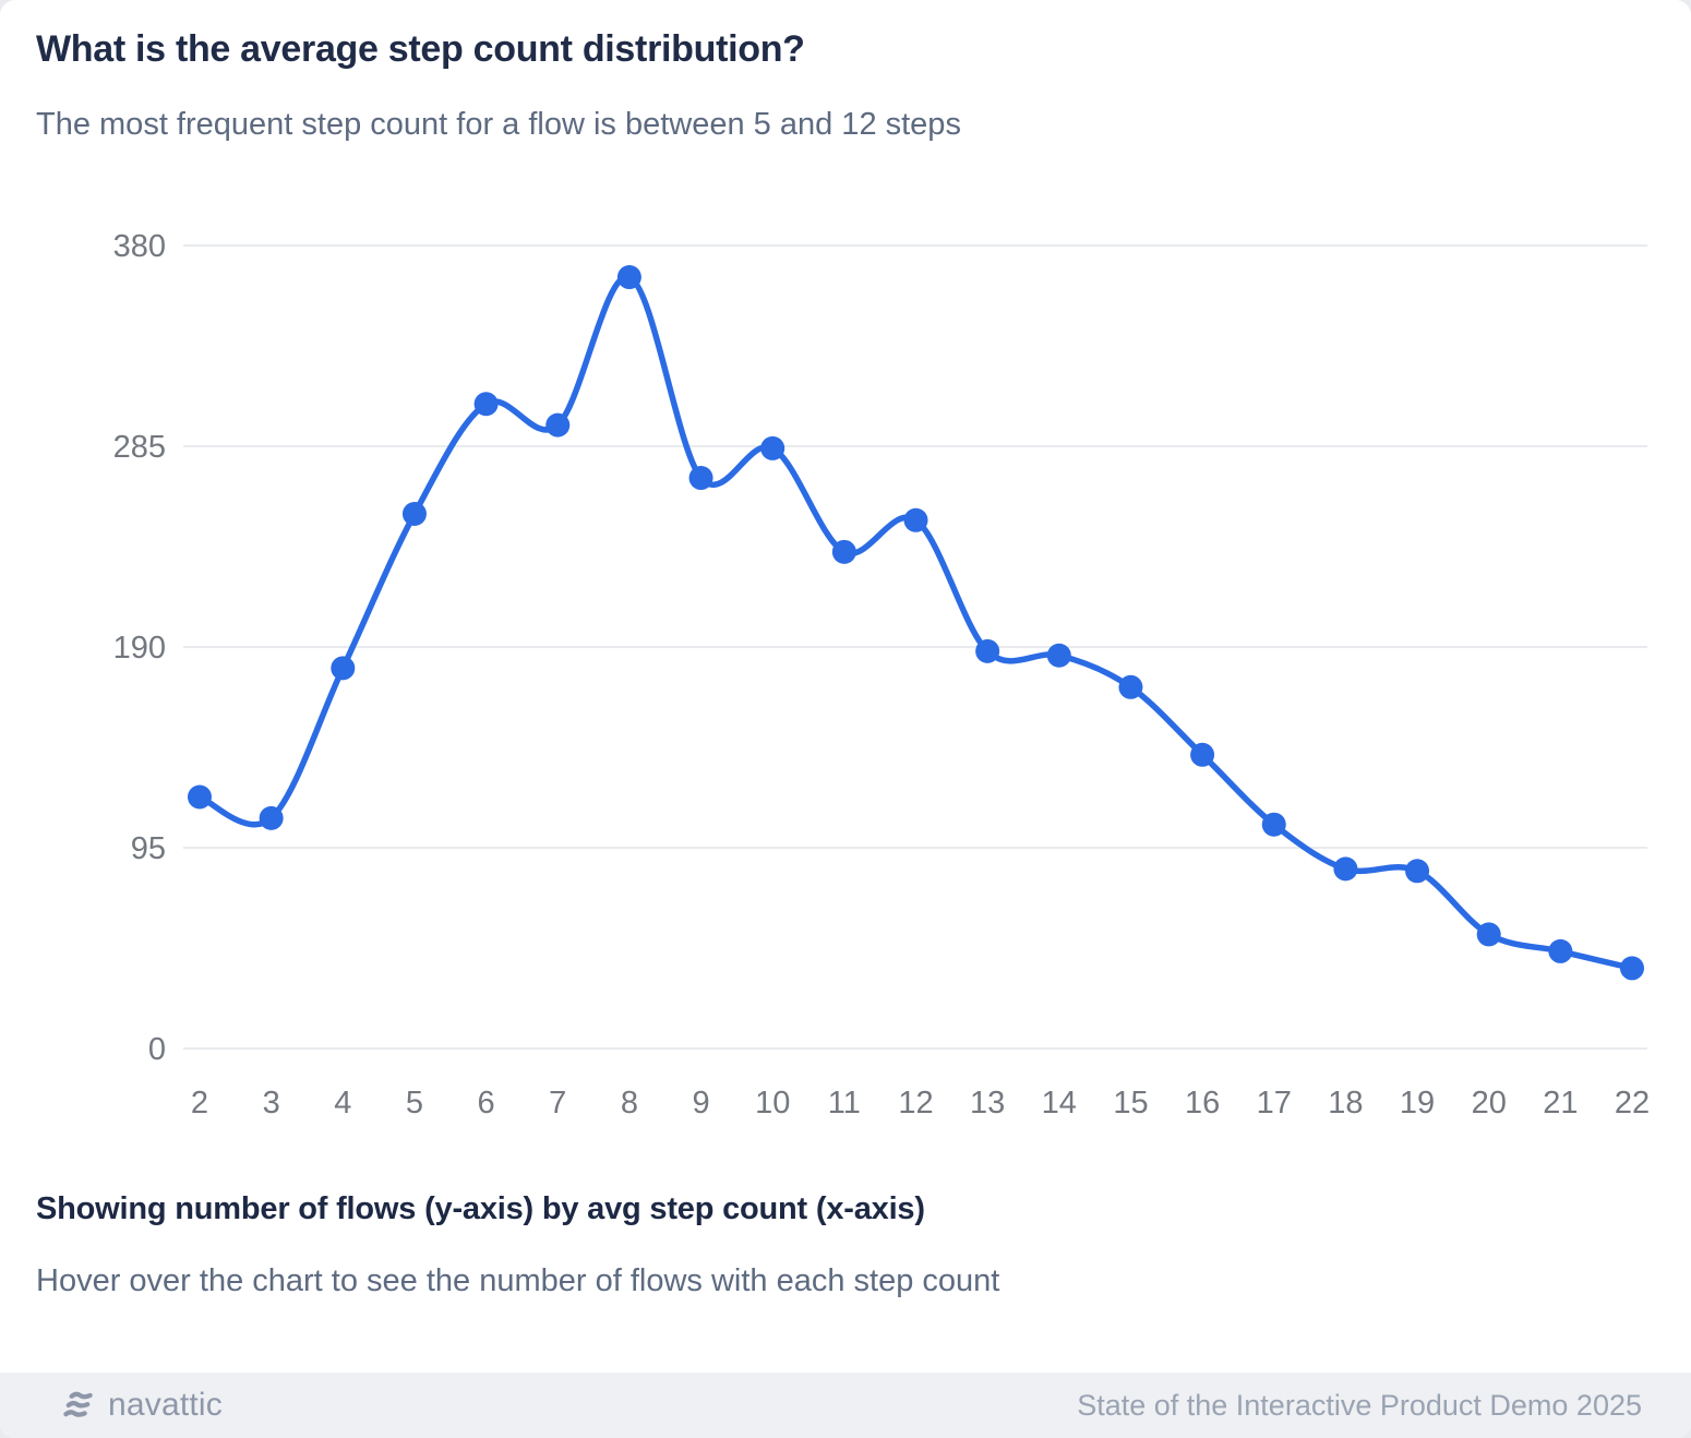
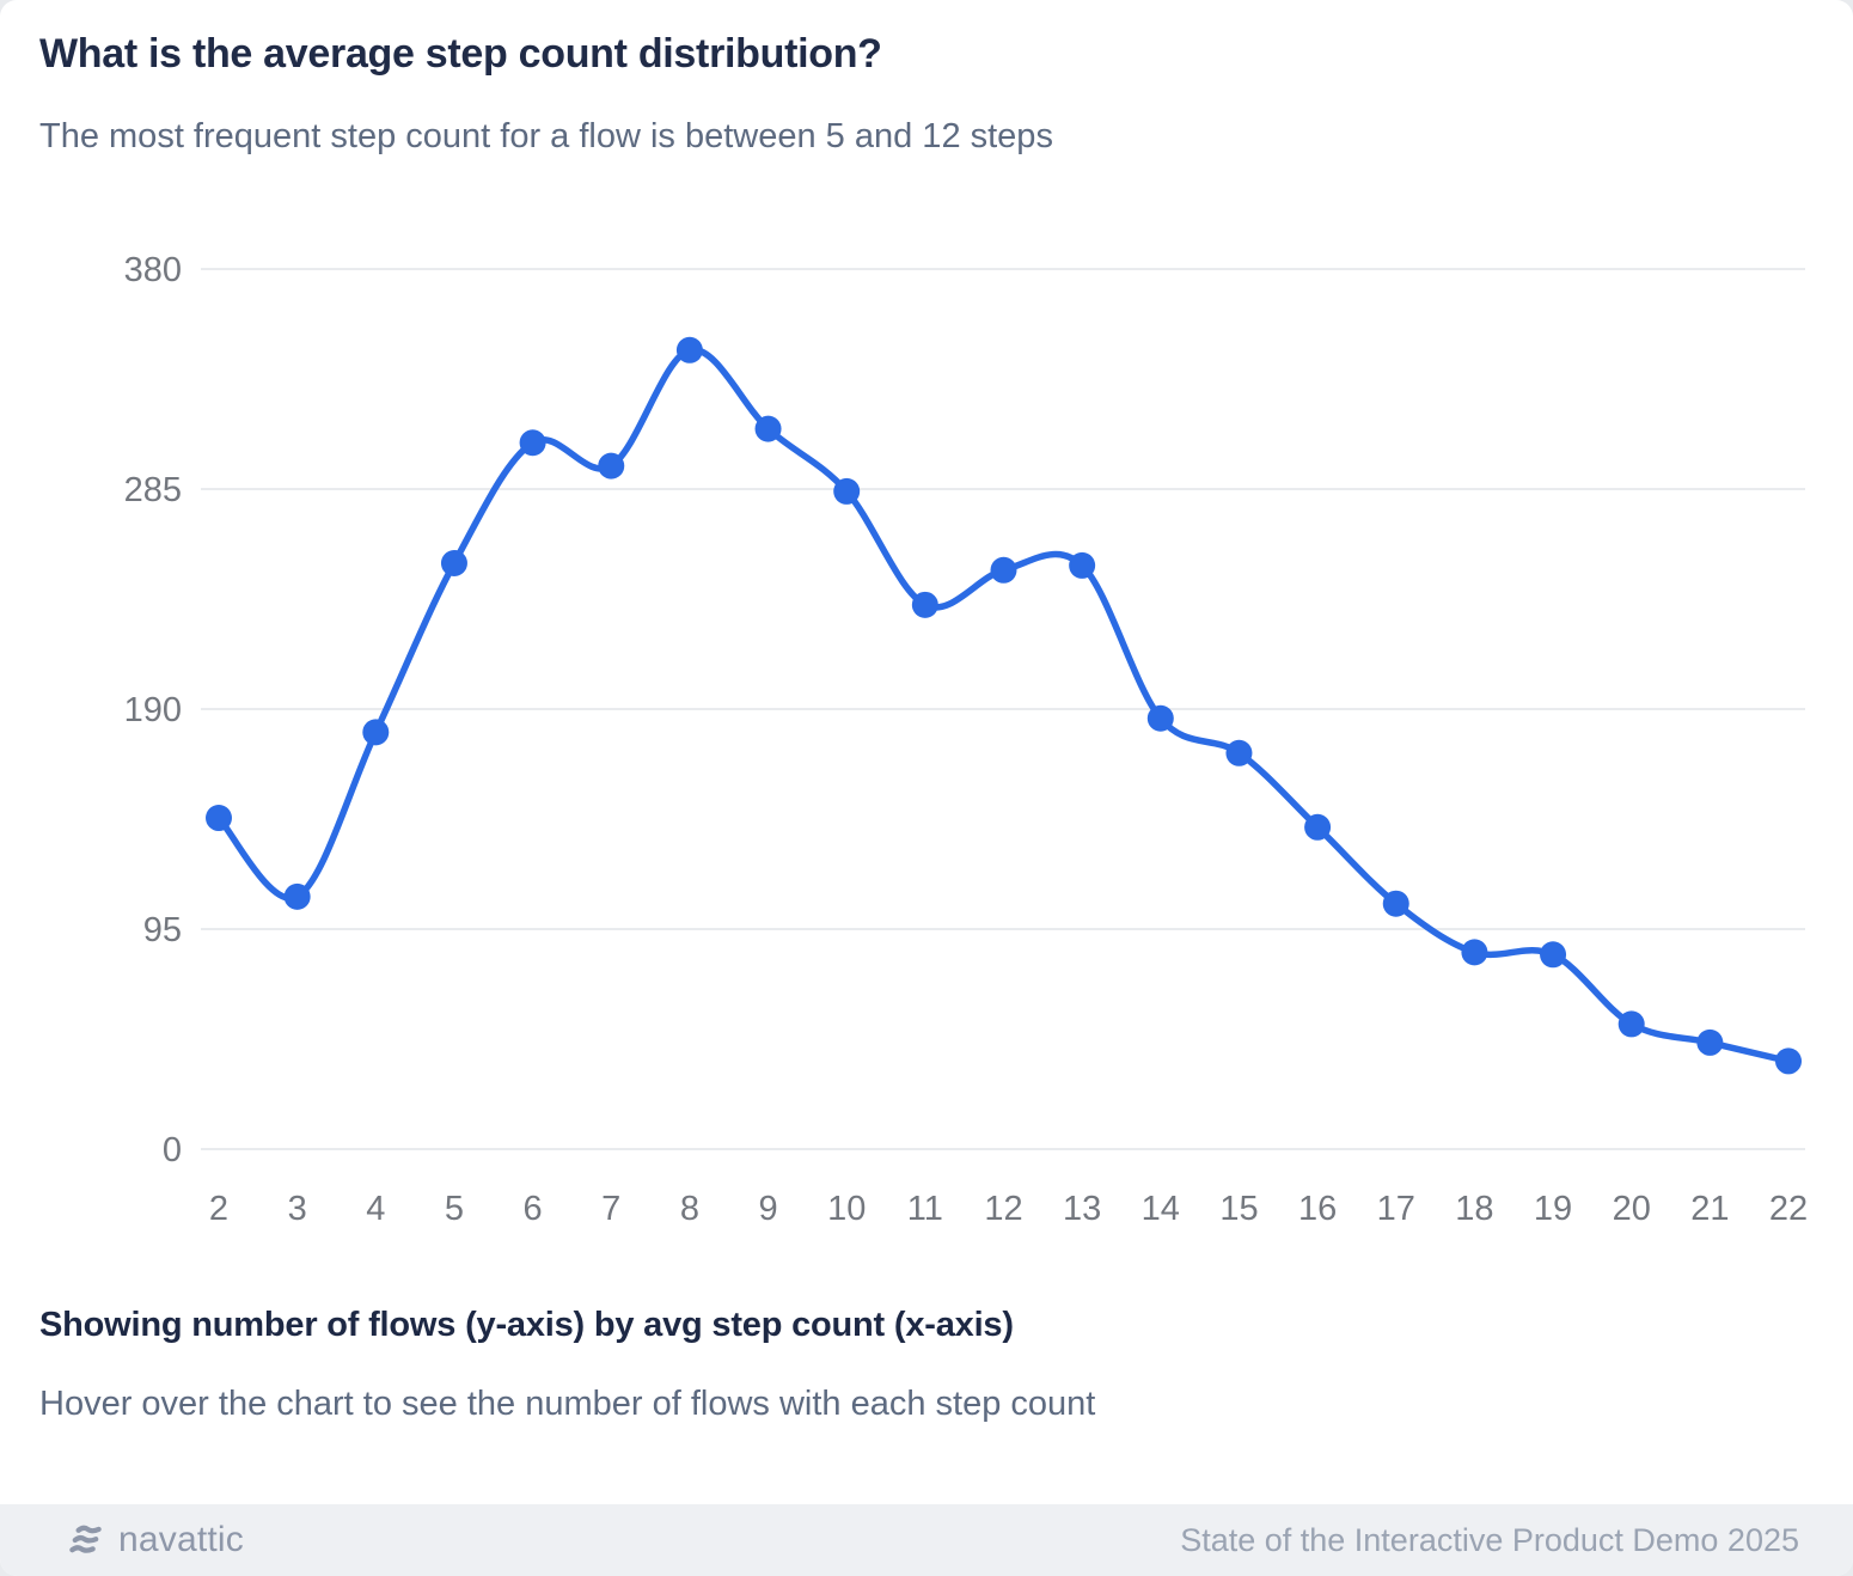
2: 119 -> 143
8: 365 -> 345
9: 270 -> 311
13: 188 -> 252
